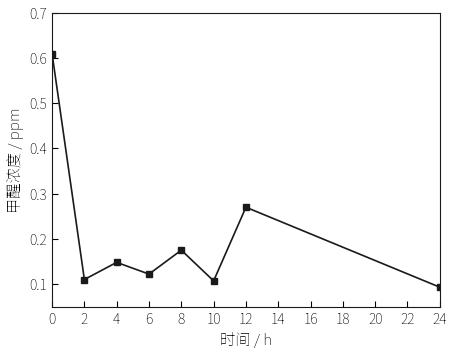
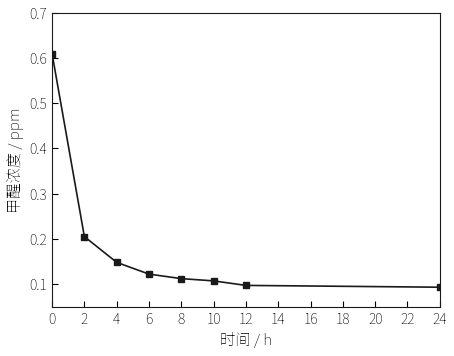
2: 0.110 -> 0.205
8: 0.175 -> 0.112
12: 0.270 -> 0.097
